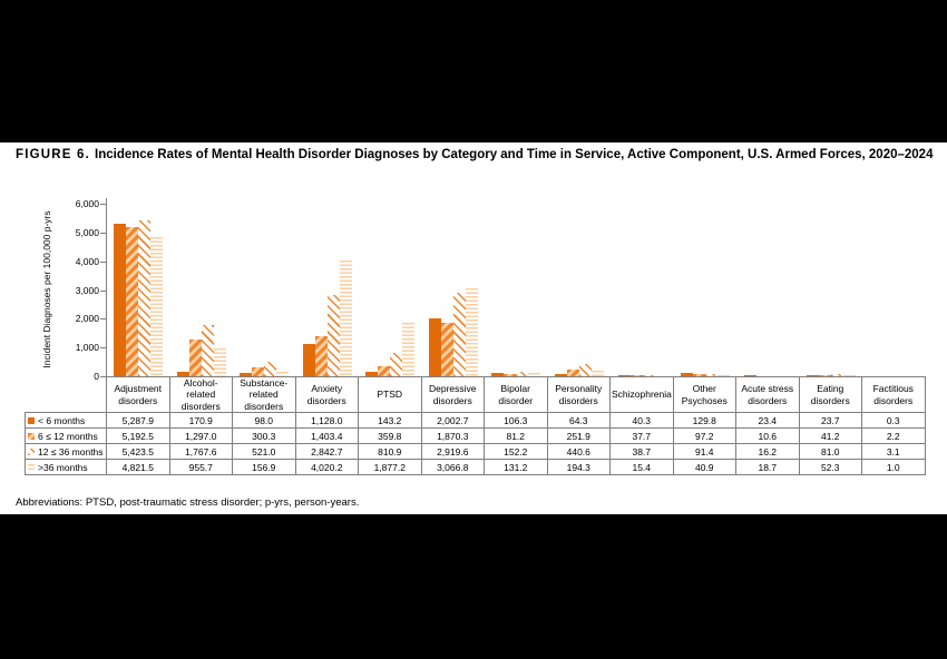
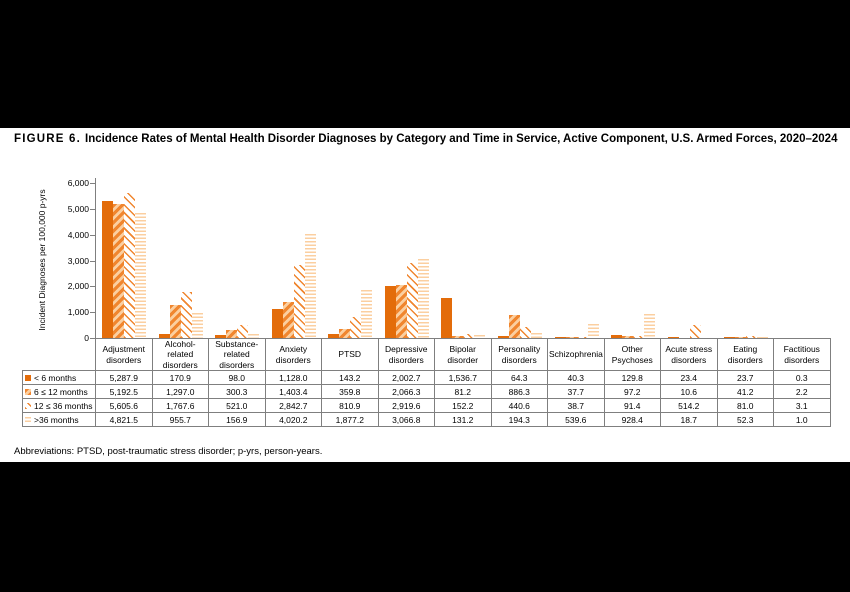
12 ≤ 36 months/Adjustment disorders: 5,423.5 -> 5,605.6
6 ≤ 12 months/Depressive disorders: 1,870.3 -> 2,066.3
< 6 months/Bipolar disorder: 106.3 -> 1,536.7
6 ≤ 12 months/Personality disorders: 251.9 -> 886.3
>36 months/Schizophrenia: 15.4 -> 539.6
>36 months/Other Psychoses: 40.9 -> 928.4
12 ≤ 36 months/Acute stress disorders: 16.2 -> 514.2
